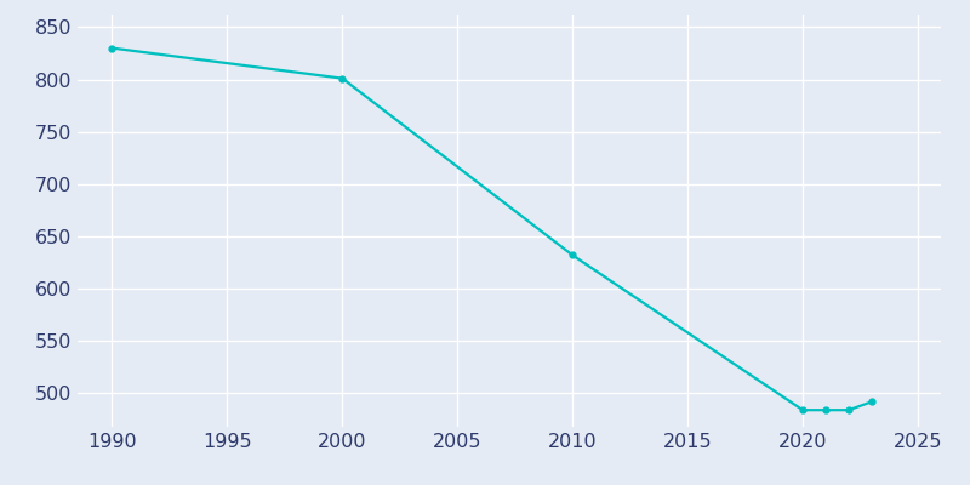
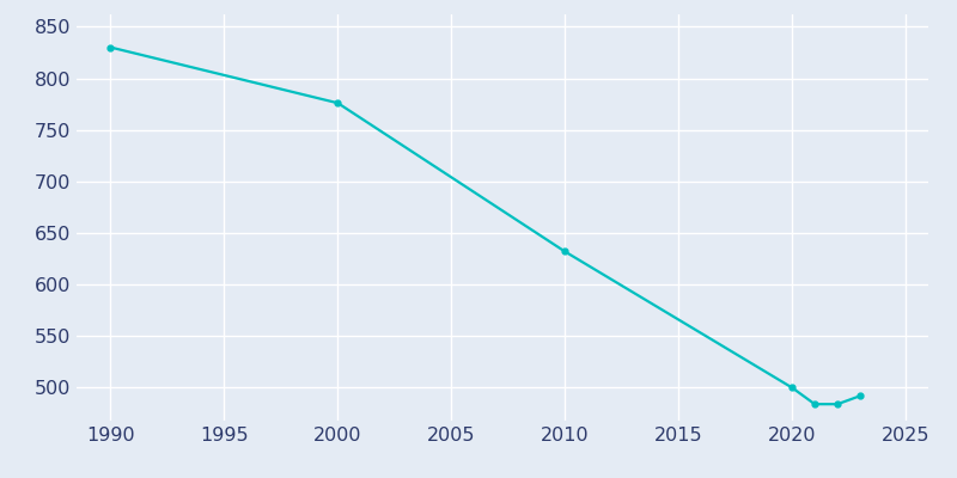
2000: 801 -> 776
2020: 484 -> 500
